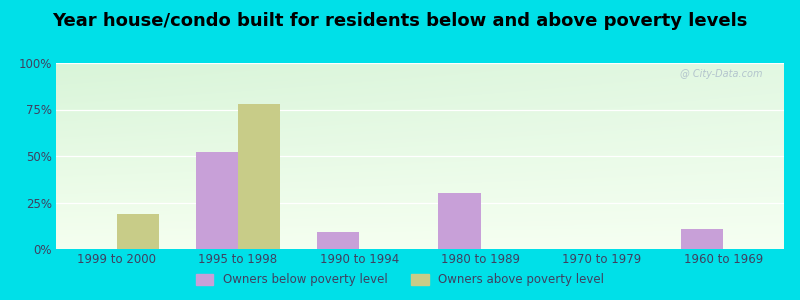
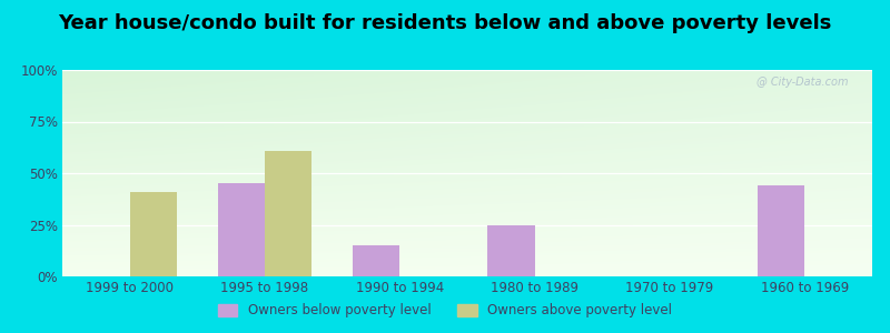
Owners above poverty level/1999 to 2000: 19% -> 41%
Owners below poverty level/1995 to 1998: 52% -> 45%
Owners above poverty level/1995 to 1998: 78% -> 61%
Owners below poverty level/1990 to 1994: 9% -> 15%
Owners below poverty level/1980 to 1989: 30% -> 25%
Owners below poverty level/1960 to 1969: 11% -> 44%
